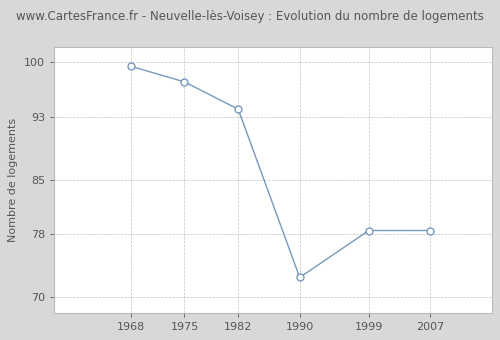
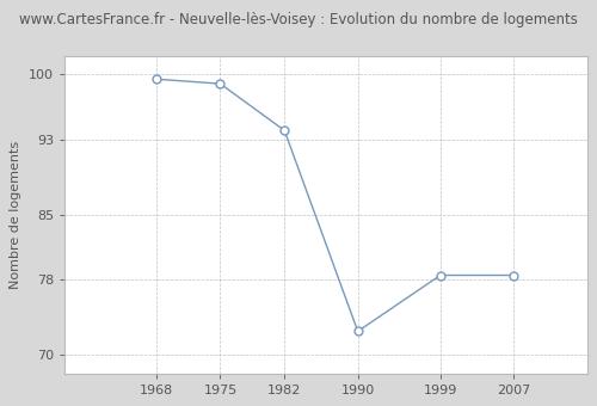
1975: 97.5 -> 99.0
